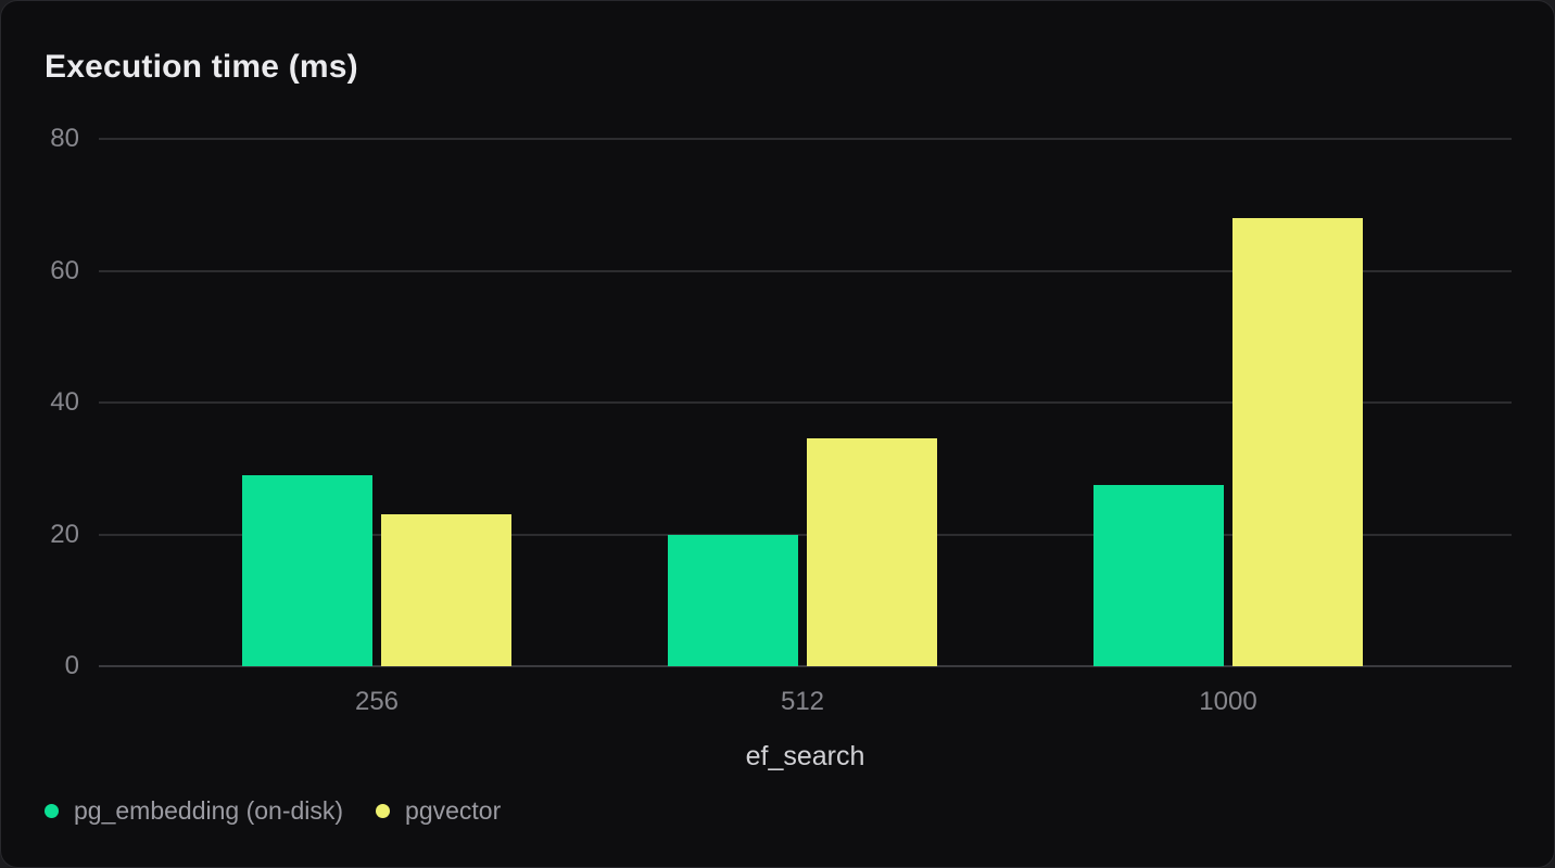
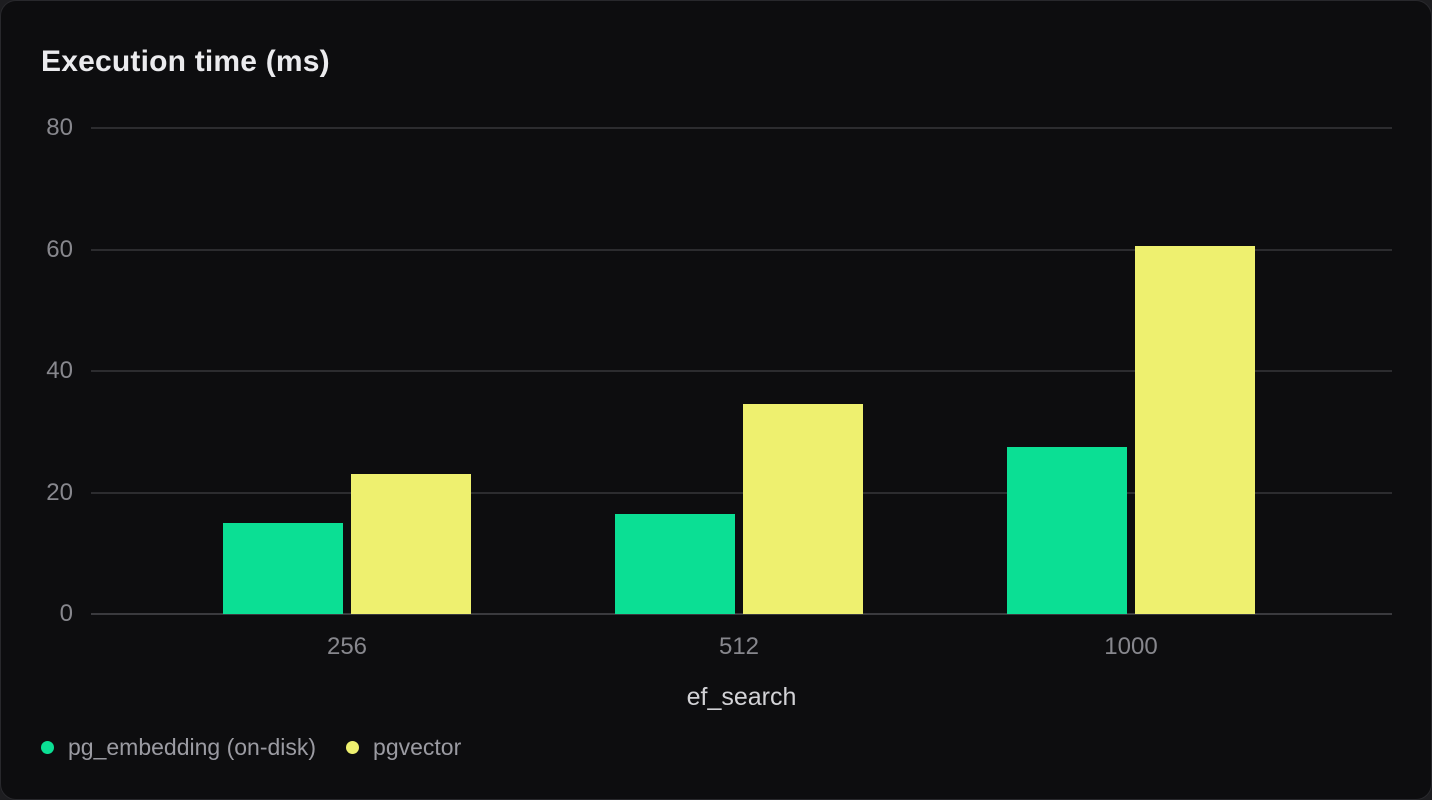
pg_embedding (on-disk)/256: 29 -> 15
pg_embedding (on-disk)/512: 20 -> 16
pgvector/1000: 68 -> 60
